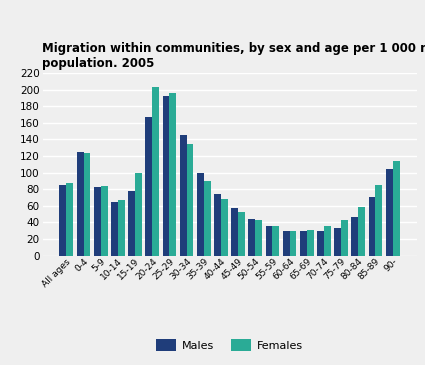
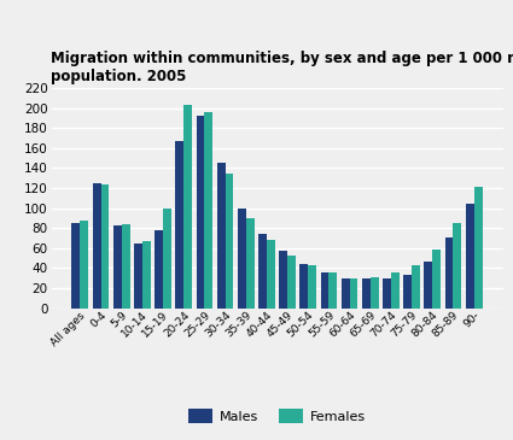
Females/90-: 114 -> 121
